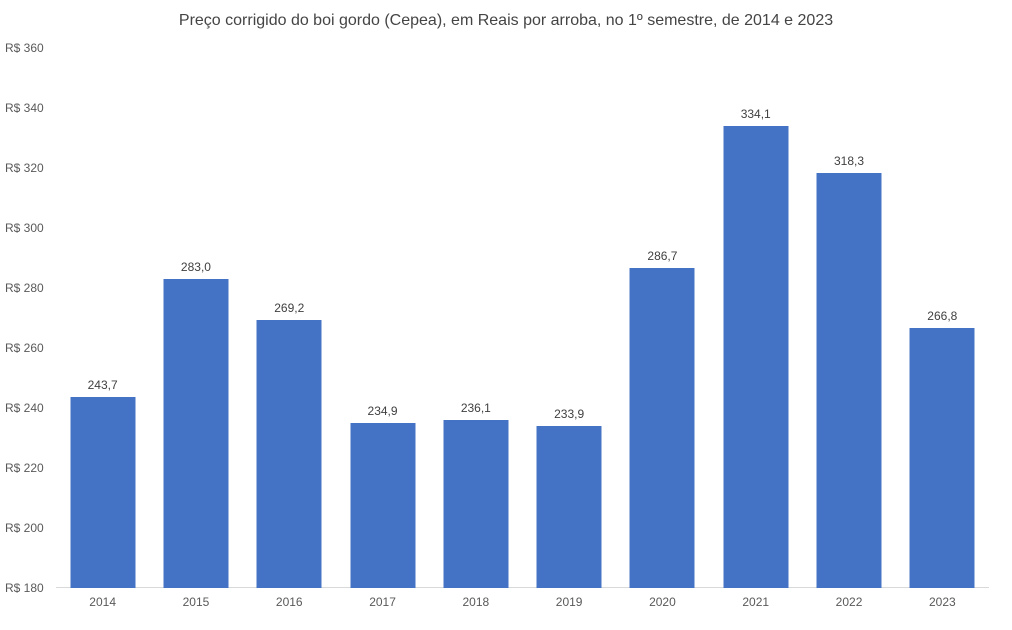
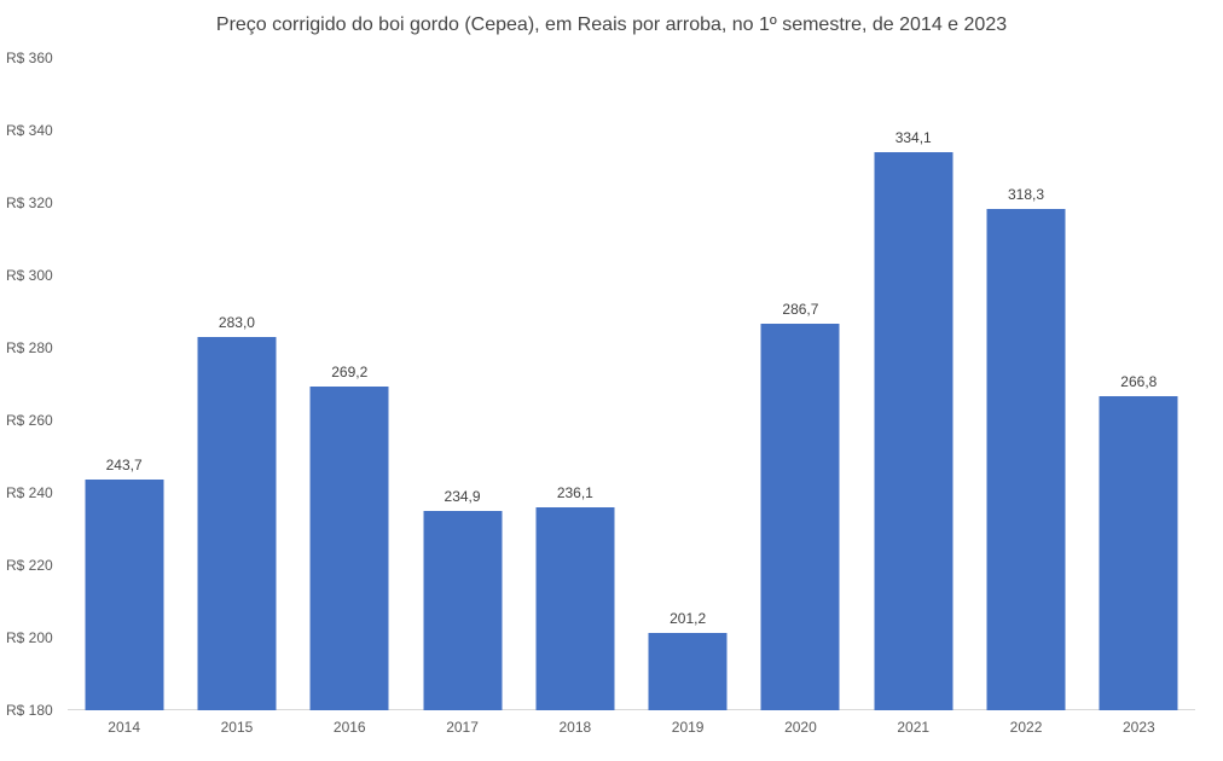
2019: 233,9 -> 201,2
